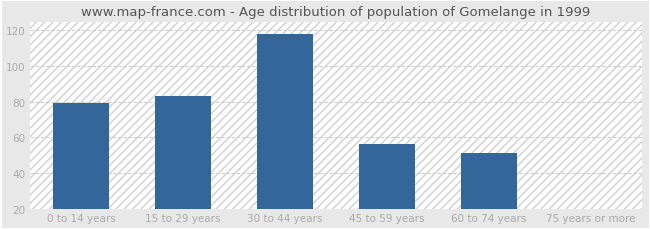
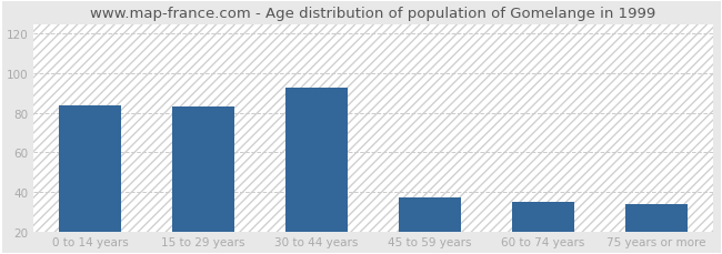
0 to 14 years: 79 -> 84
30 to 44 years: 118 -> 93
45 to 59 years: 56 -> 37
60 to 74 years: 51 -> 35
75 years or more: 20 -> 34
